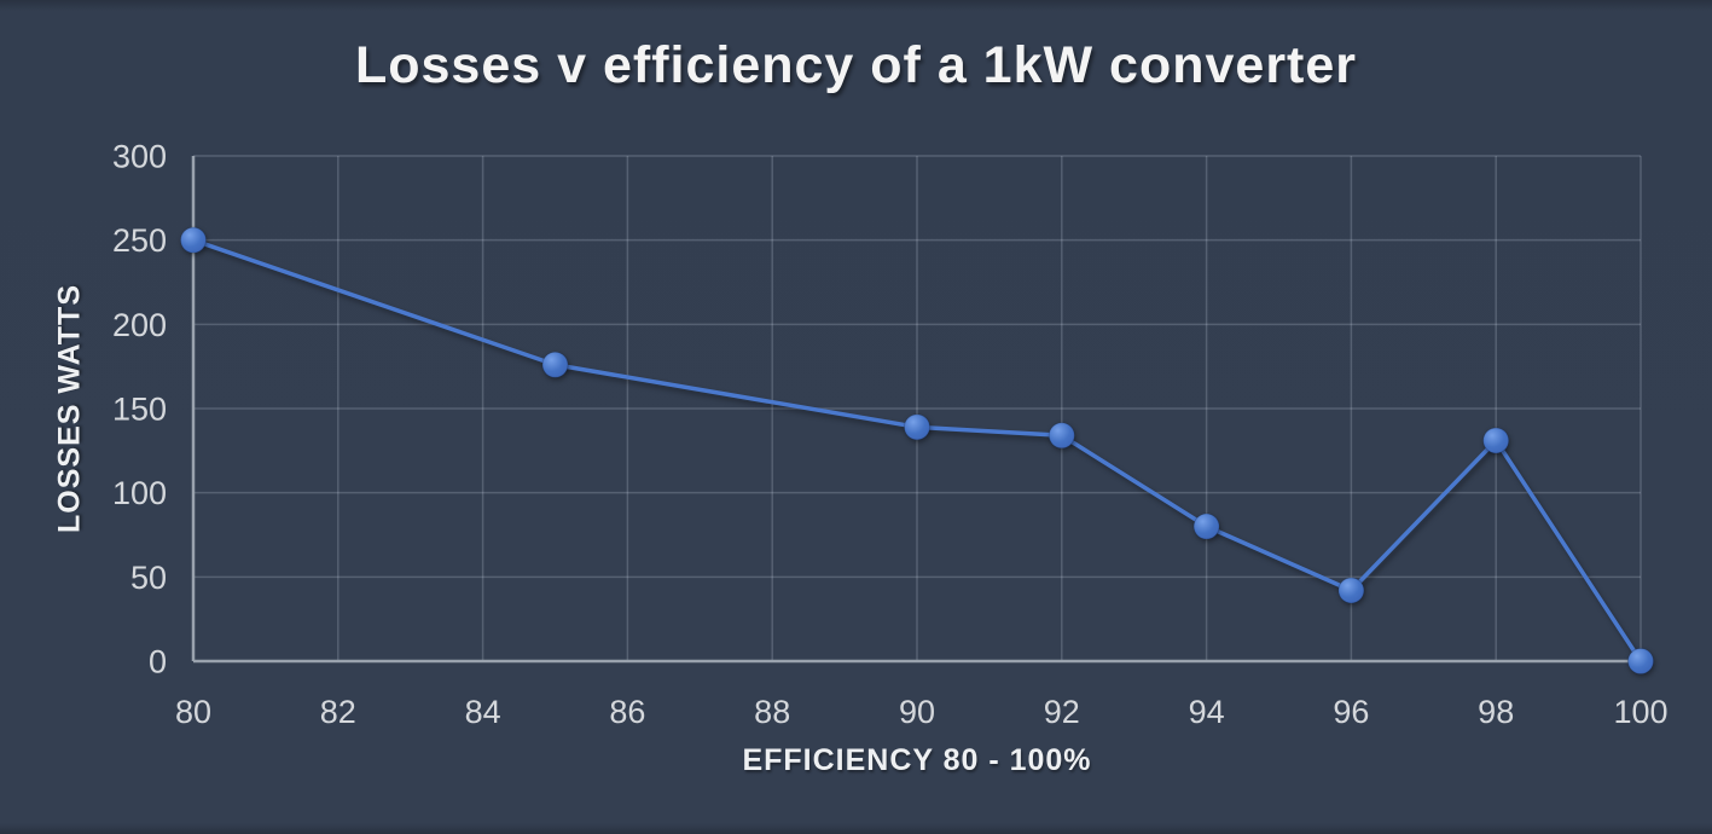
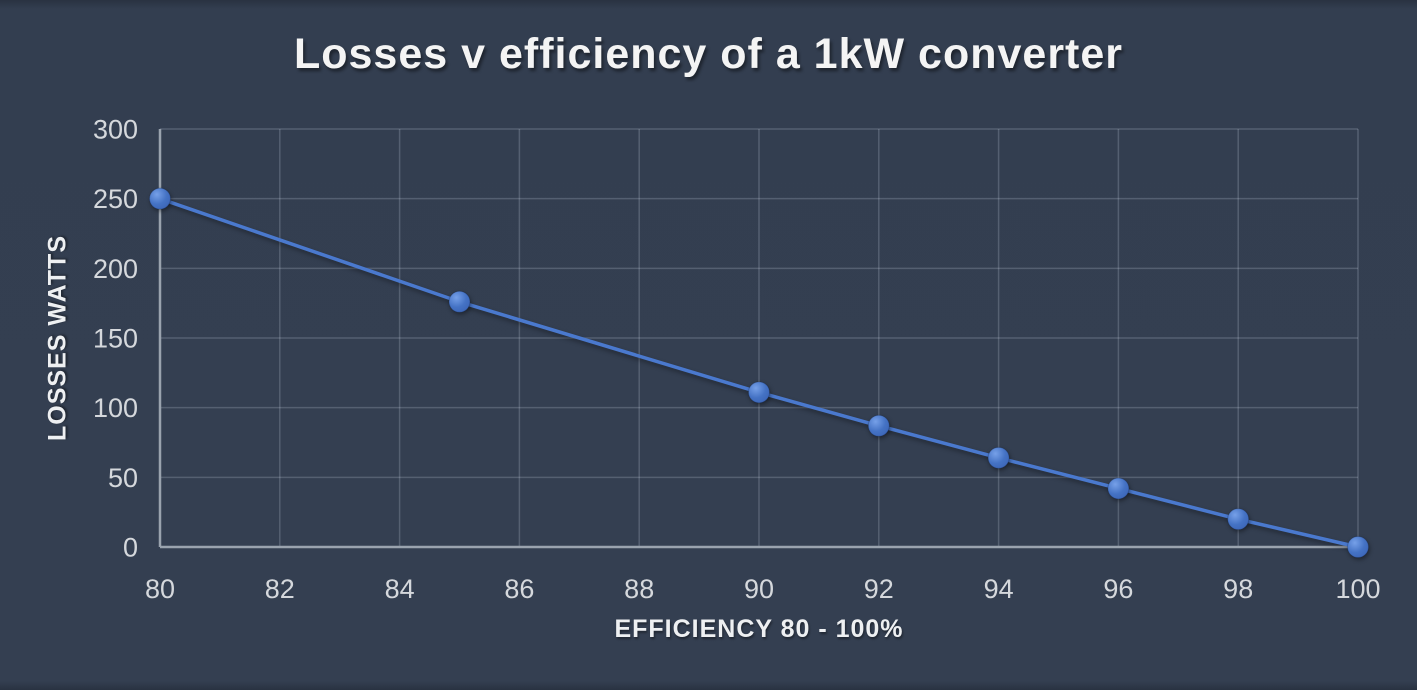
90: 139 -> 111
92: 134 -> 87
94: 80 -> 64
98: 131 -> 20
